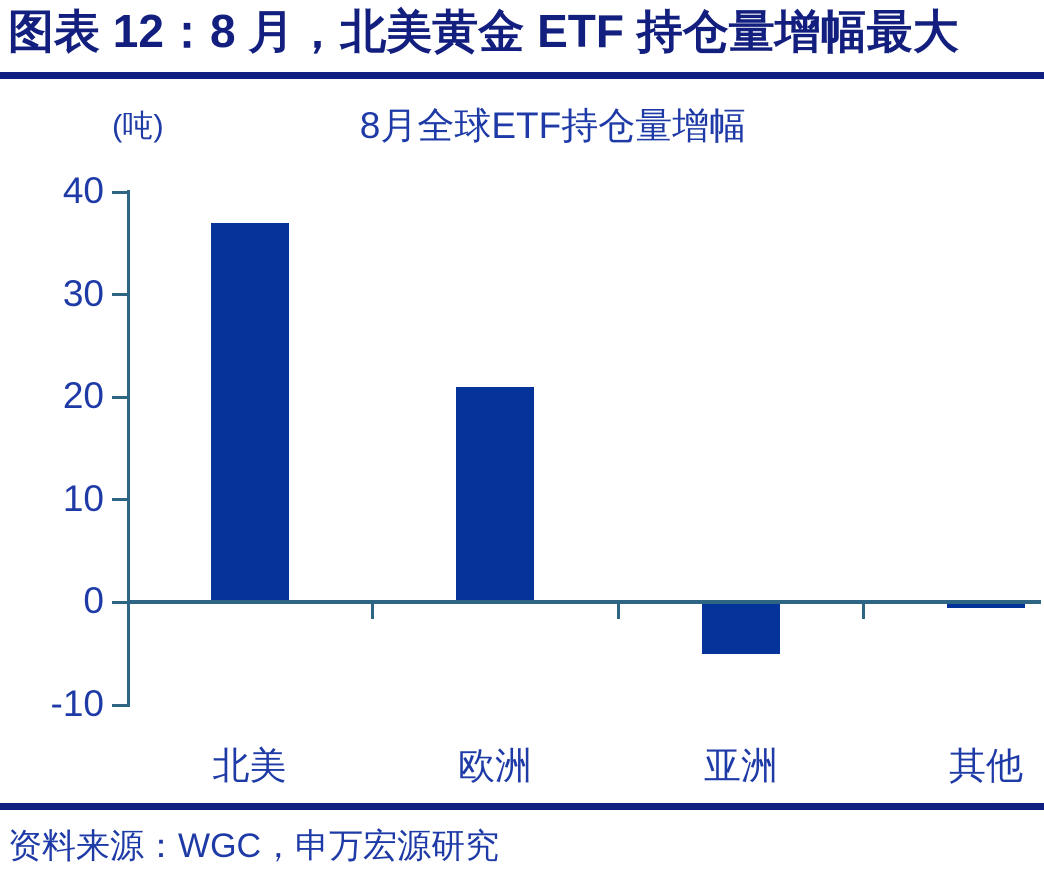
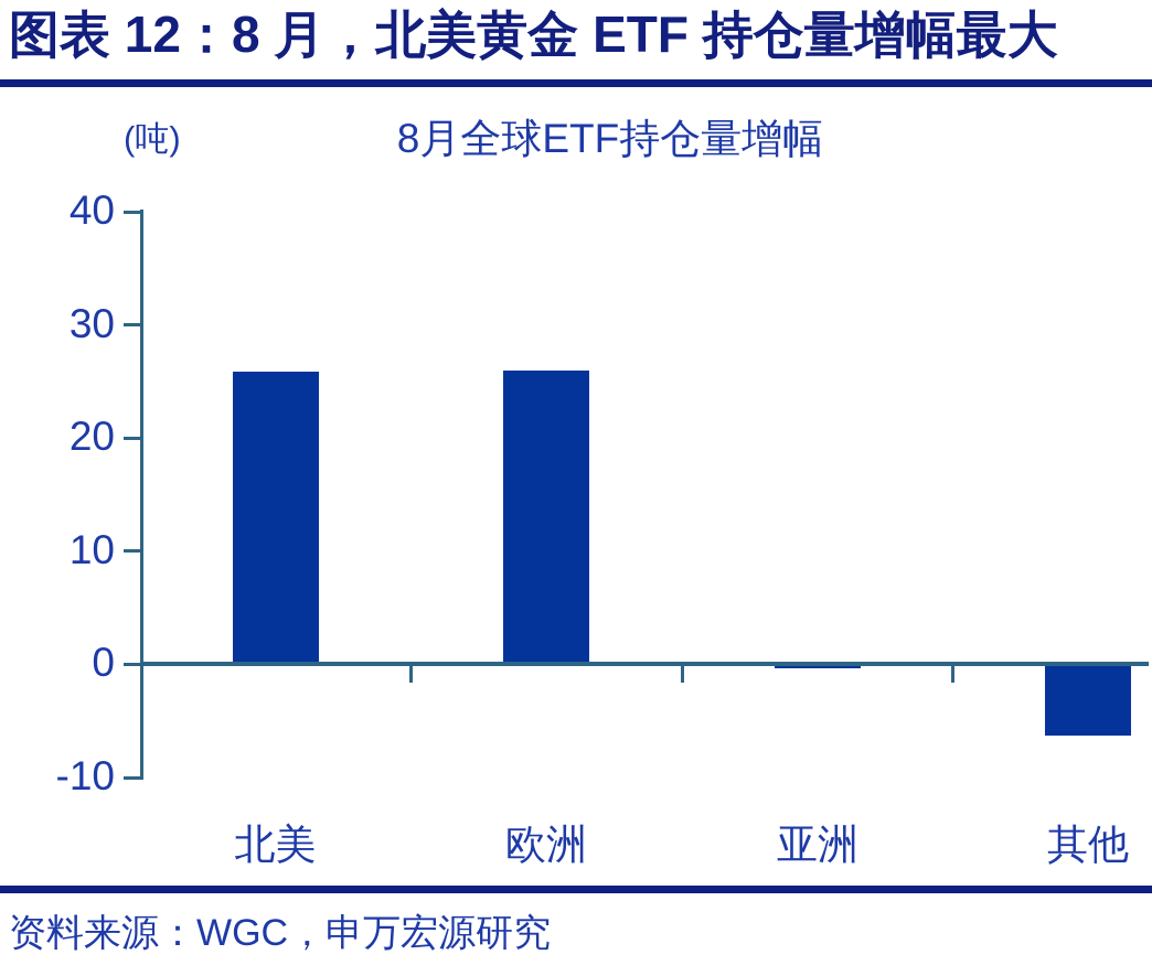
北美: 37.0 -> 25.9
欧洲: 21.0 -> 26.0
亚洲: -5.0 -> -0.4
其他: -0.5 -> -6.3
